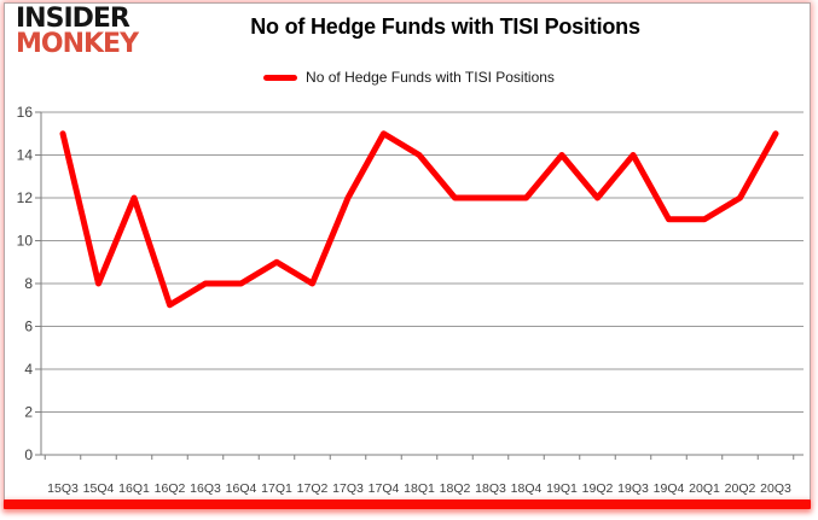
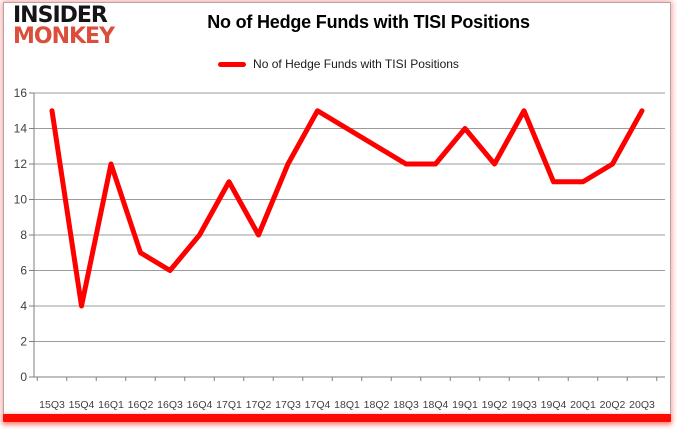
15Q4: 8 -> 4
16Q3: 8 -> 6
17Q1: 9 -> 11
18Q2: 12 -> 13
19Q3: 14 -> 15
